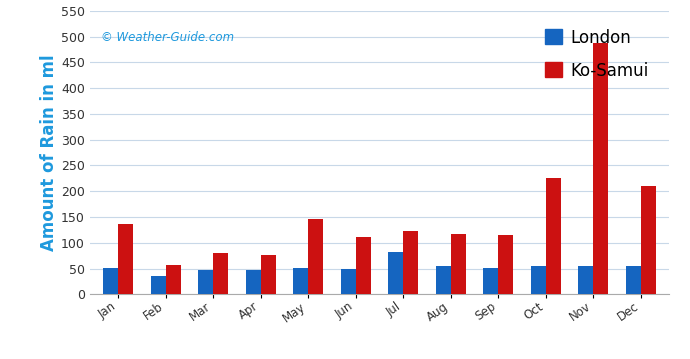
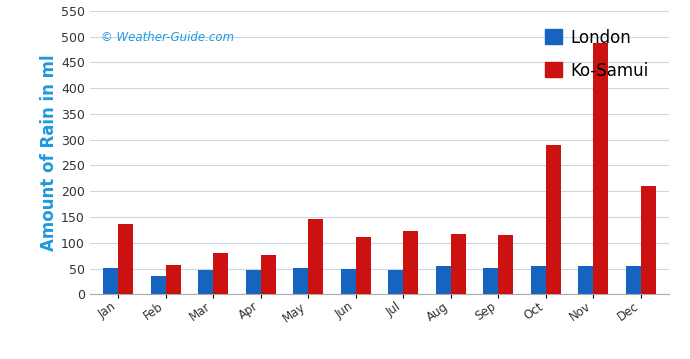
London/Jul: 82 -> 48
Ko-Samui/Oct: 226 -> 290
